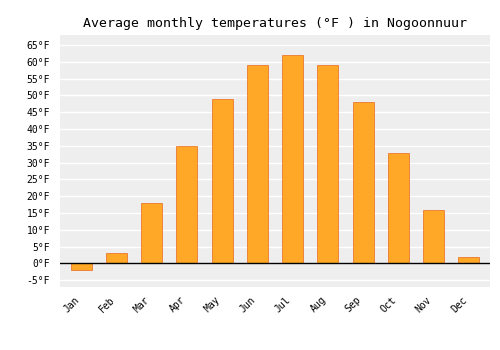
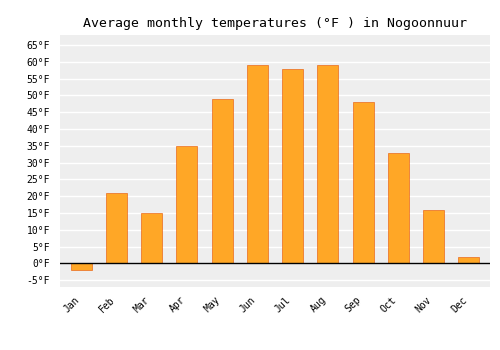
Feb: 3°F -> 21°F
Mar: 18°F -> 15°F
Jul: 62°F -> 58°F
